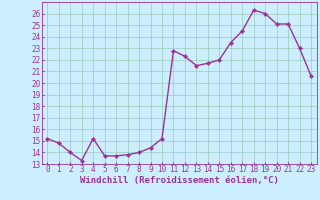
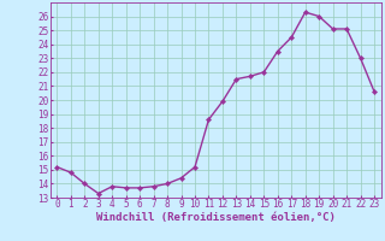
4: 15.2 -> 13.8
11: 22.8 -> 18.6
12: 22.3 -> 19.9
